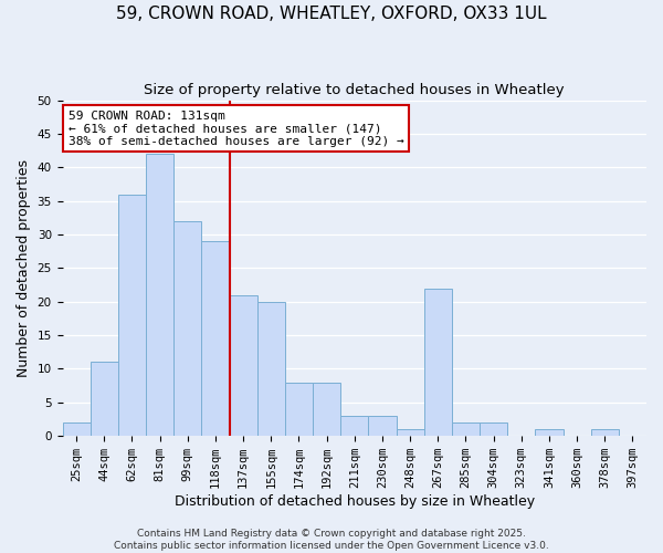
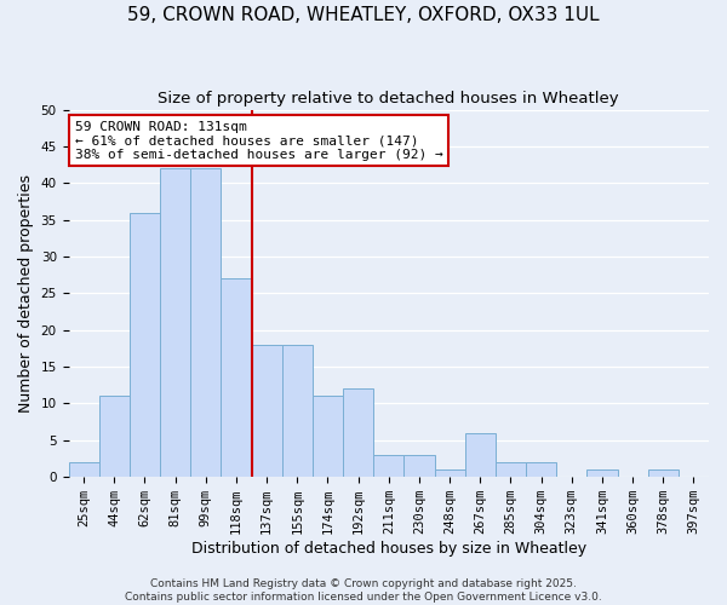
99sqm: 32 -> 42
118sqm: 29 -> 27
137sqm: 21 -> 18
155sqm: 20 -> 18
174sqm: 8 -> 11
192sqm: 8 -> 12
267sqm: 22 -> 6
